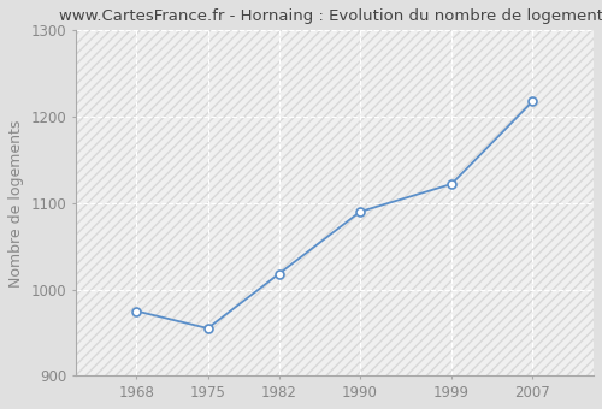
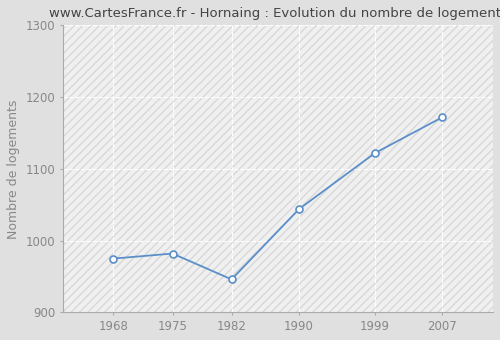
1975: 955 -> 982
1982: 1018 -> 946
1990: 1090 -> 1044
2007: 1218 -> 1172
